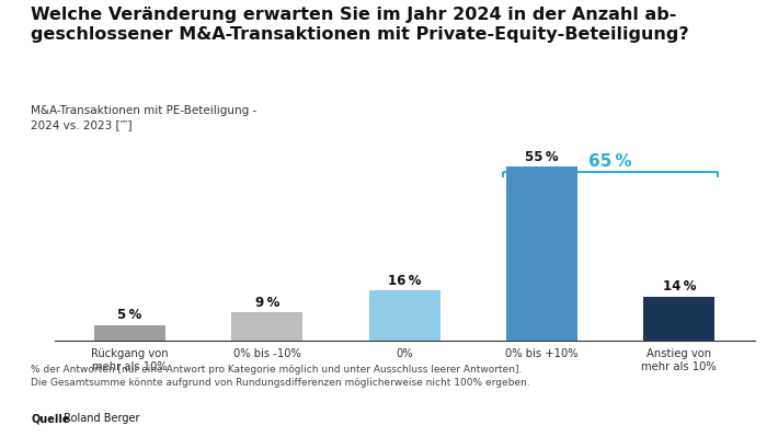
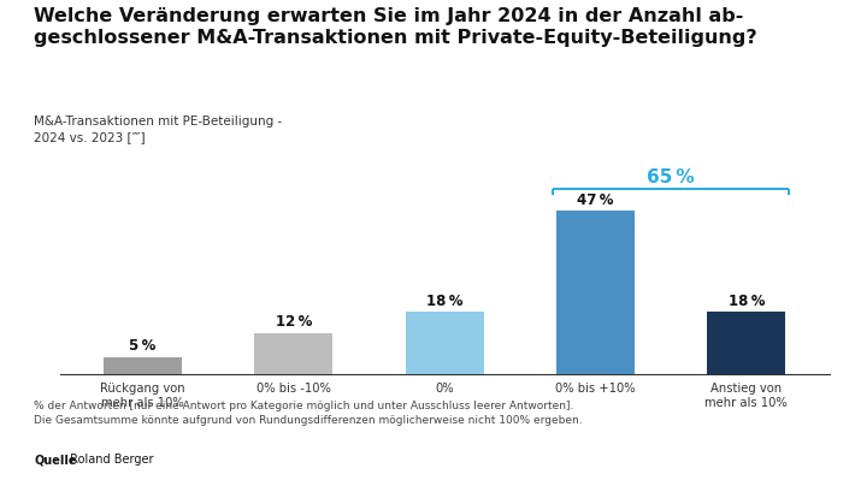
0% bis -10%: 9 -> 12
0%: 16 -> 18
0% bis +10%: 55 -> 47
Anstieg von mehr als 10%: 14 -> 18
